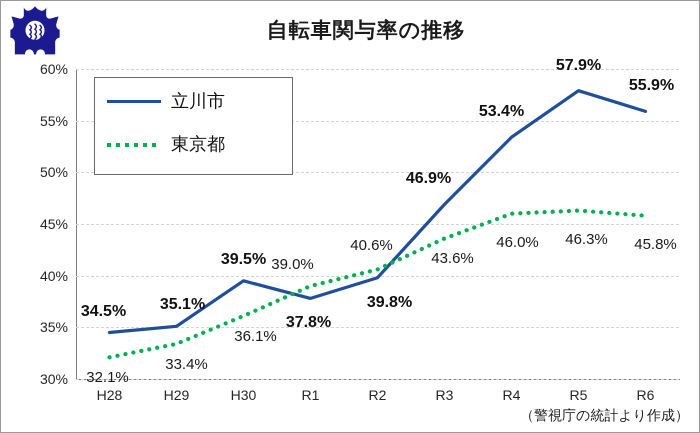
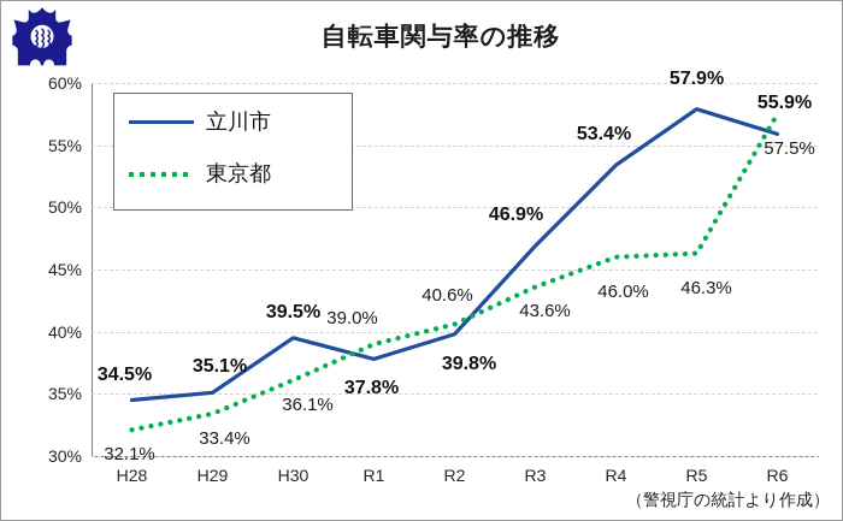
東京都/R6: 45.8% -> 57.5%
